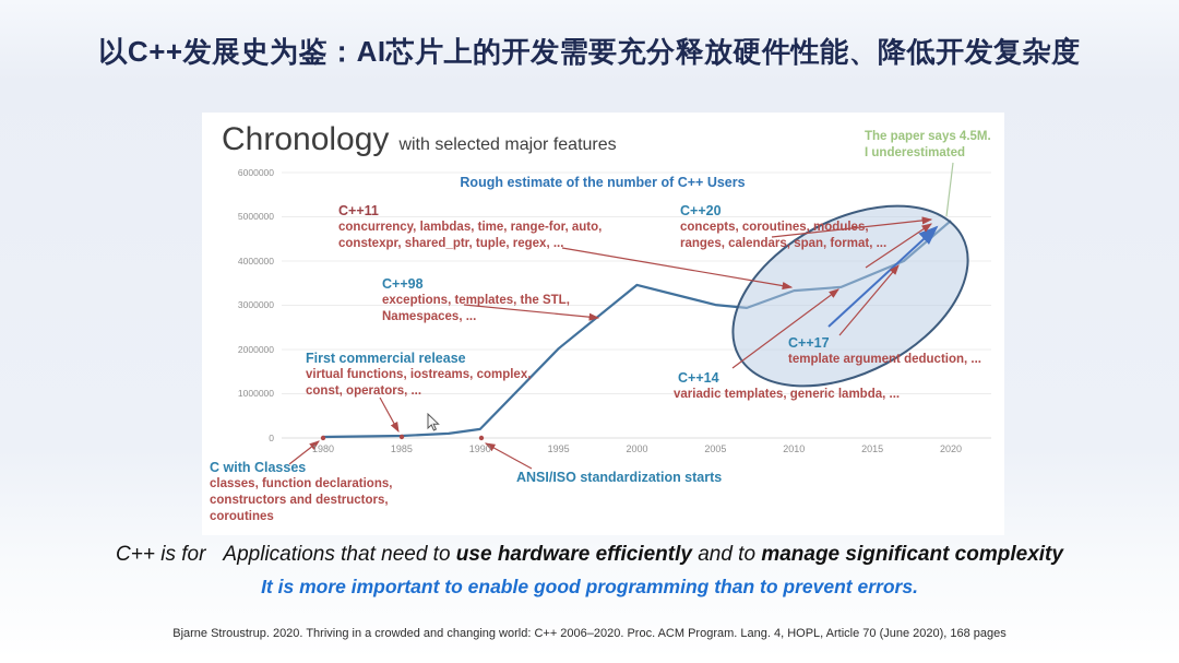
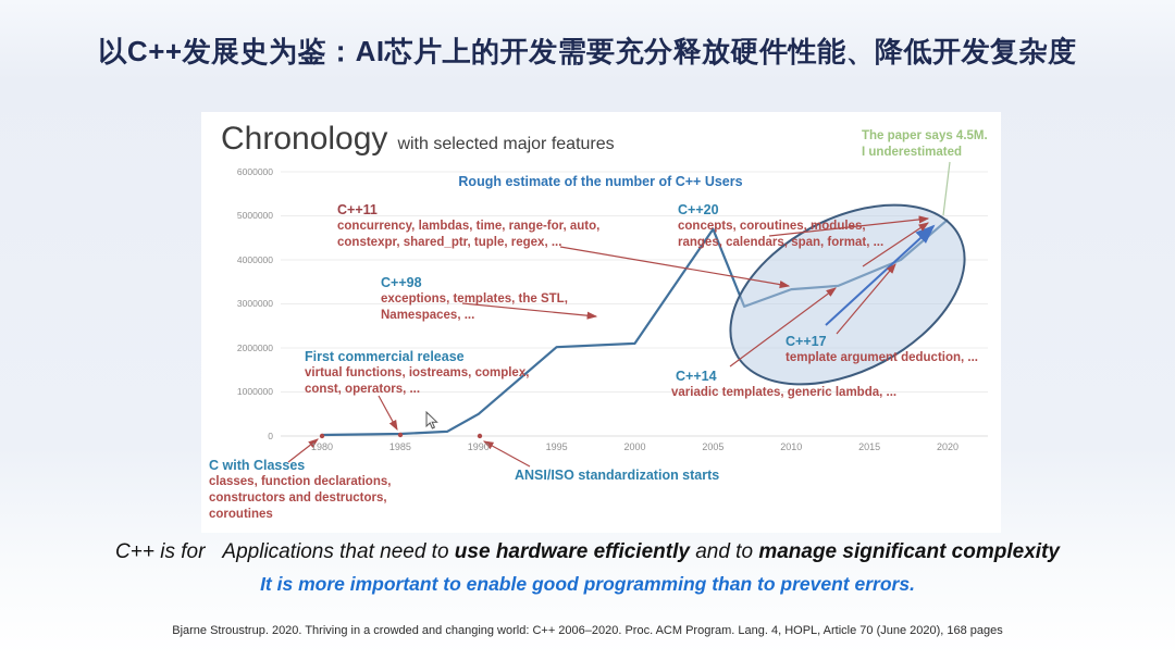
1990: 200000 -> 500000
2000: 3500000 -> 2100000
2005: 3000000 -> 4700000
